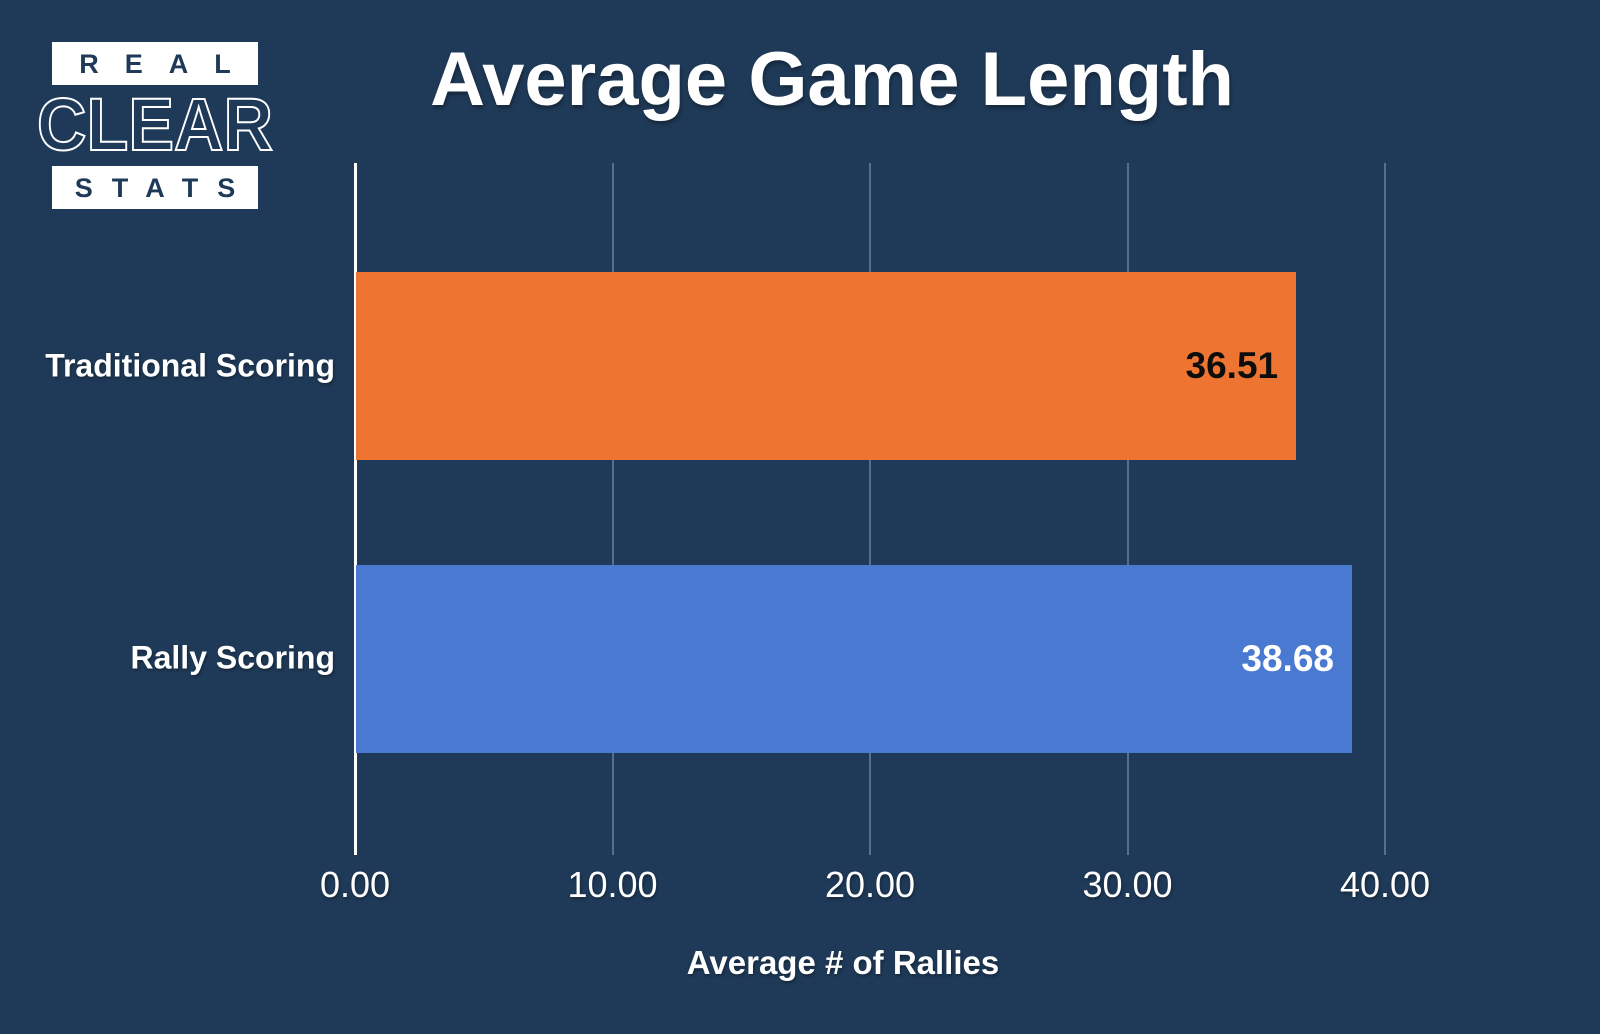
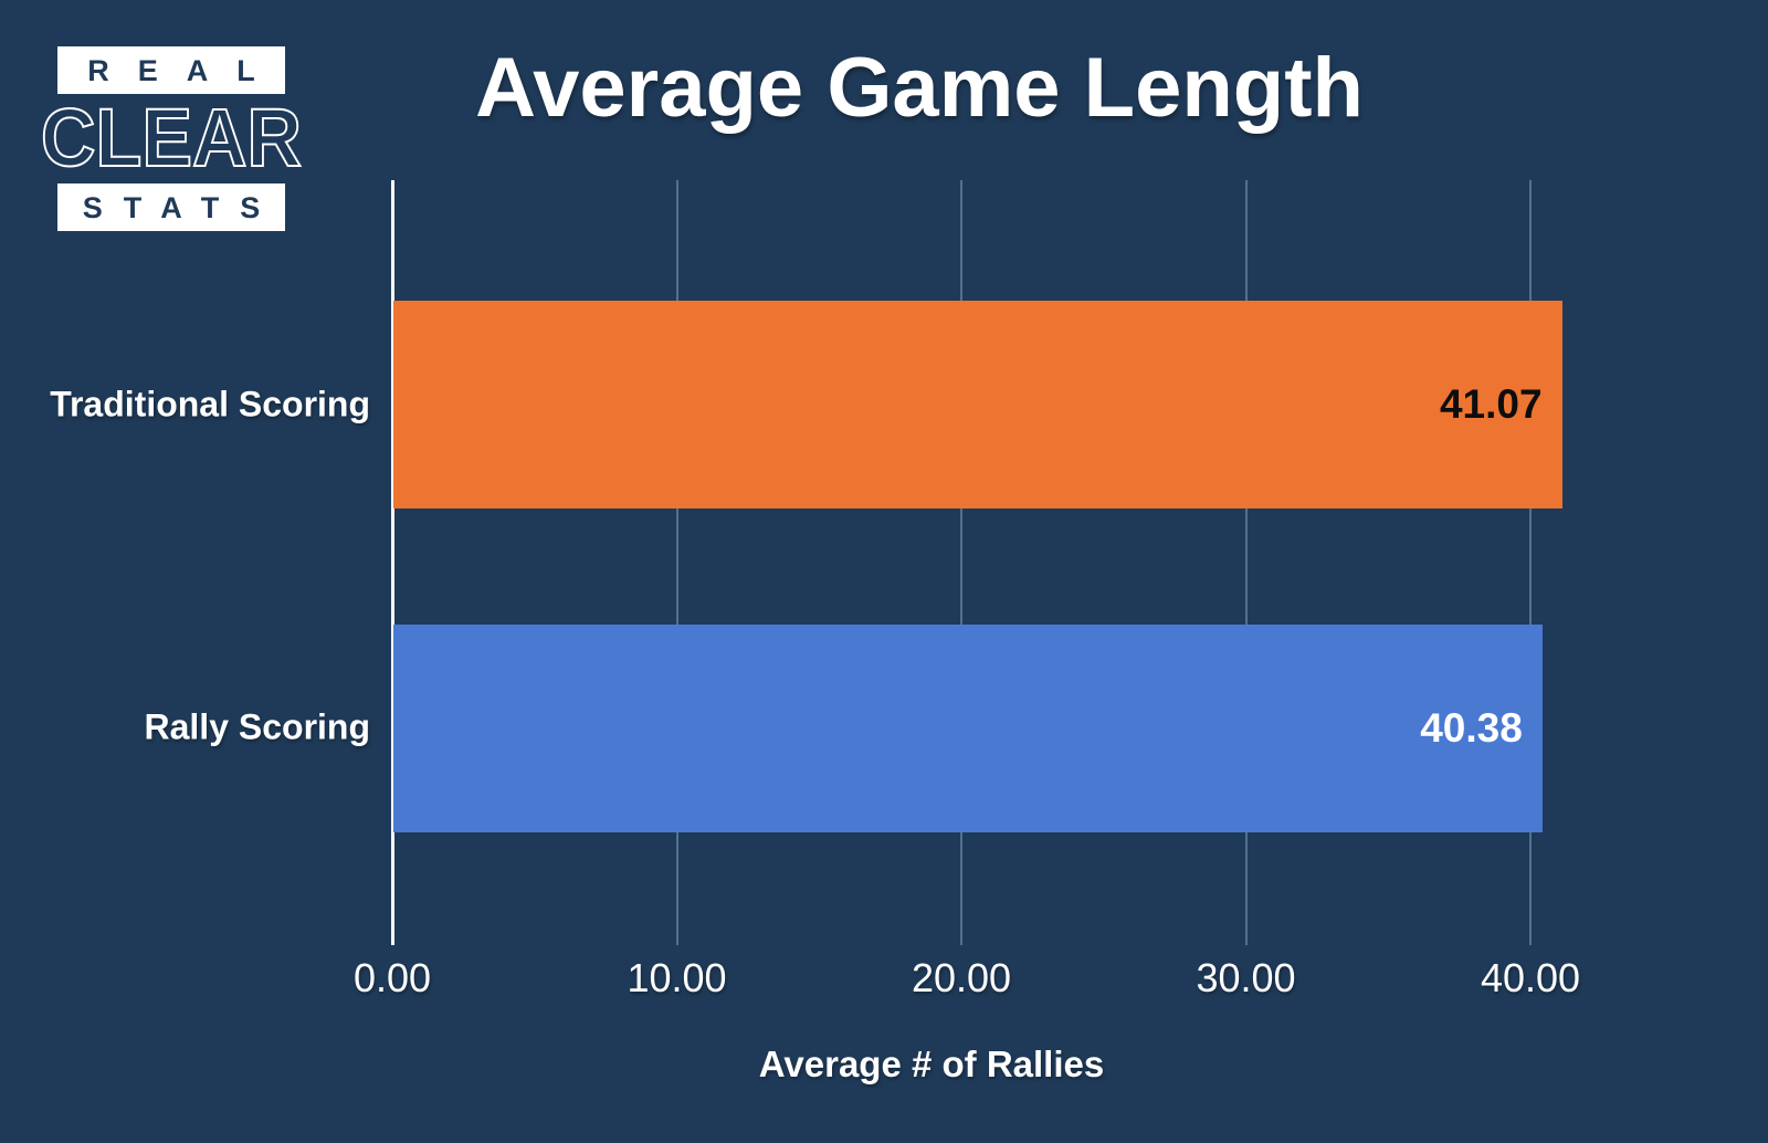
Traditional Scoring: 36.51 -> 41.07
Rally Scoring: 38.68 -> 40.38
